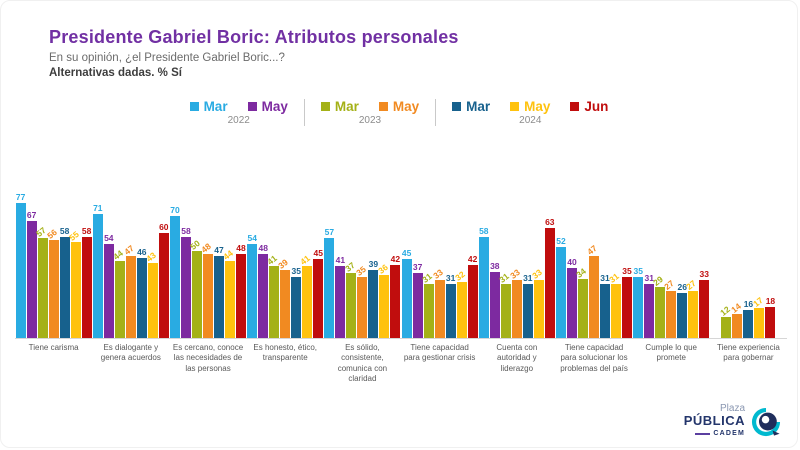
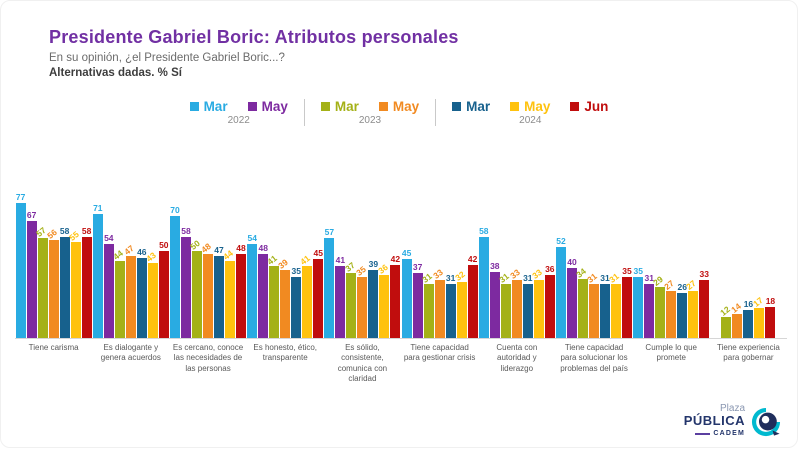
Jun 2024/Es dialogante y genera acuerdos: 60 -> 50
Jun 2024/Cuenta con autoridad y liderazgo: 63 -> 36
May 2023/Tiene capacidad para solucionar los problemas del país: 47 -> 31
